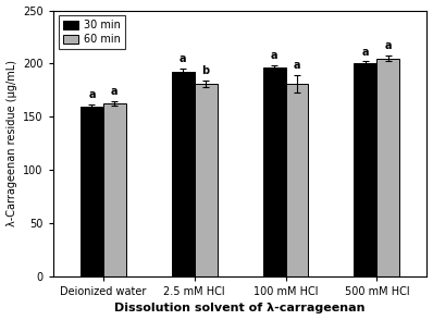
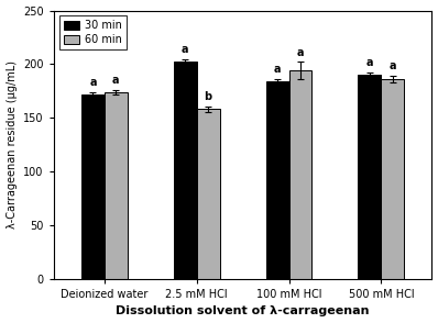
30 min/Deionized water: 160 -> 172
60 min/Deionized water: 163 -> 174
30 min/2.5 mM HCl: 192 -> 202
60 min/2.5 mM HCl: 181 -> 158
30 min/100 mM HCl: 196 -> 184
60 min/100 mM HCl: 181 -> 194
30 min/500 mM HCl: 200 -> 190
60 min/500 mM HCl: 205 -> 186
